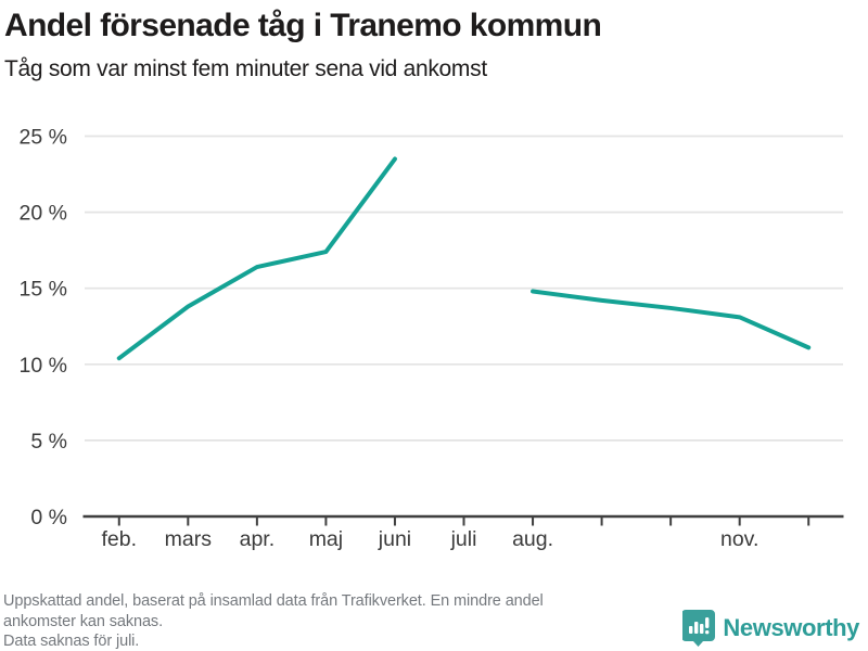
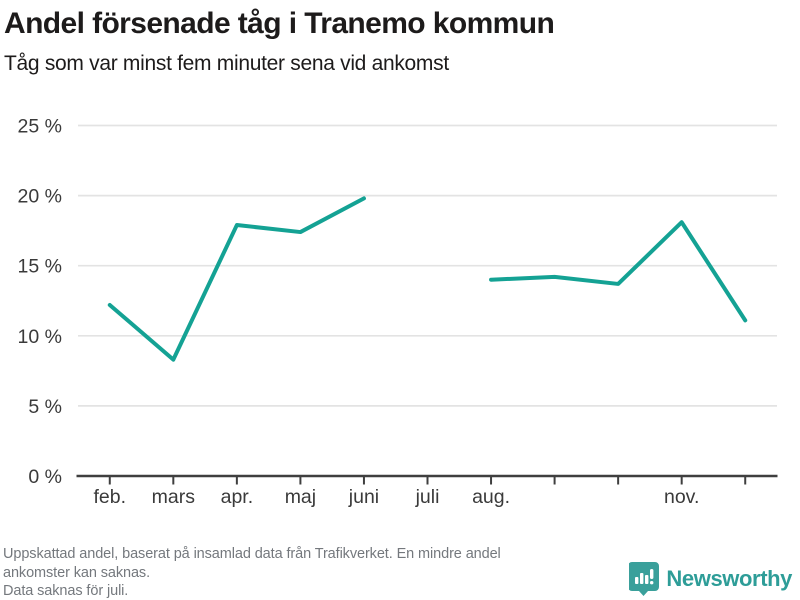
feb.: 10.4% -> 12.2%
mars: 13.8% -> 8.3%
apr.: 16.4% -> 17.9%
juni: 23.5% -> 19.8%
aug.: 14.8% -> 14.0%
nov.: 13.1% -> 18.1%
